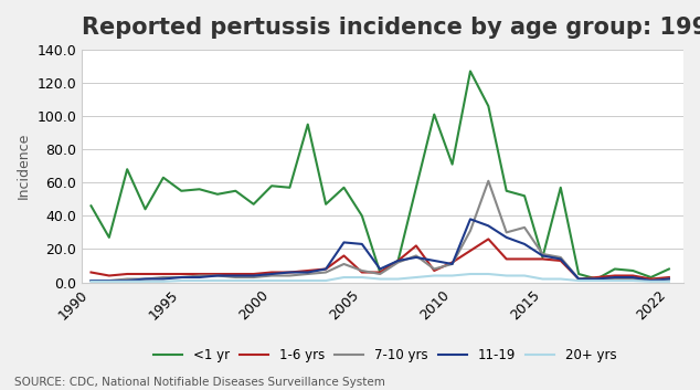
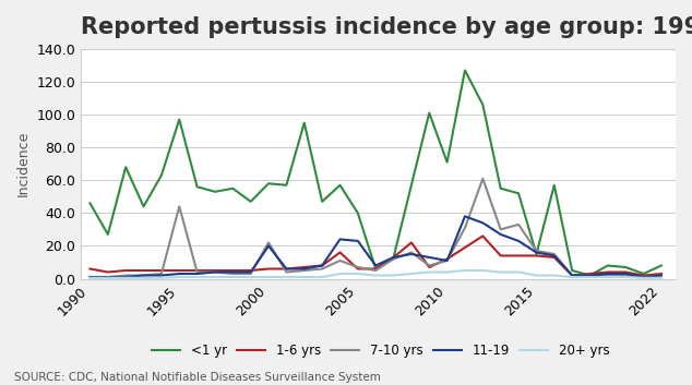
<1 yr/1995: 55 -> 97
7-10 yrs/1995: 3 -> 44
7-10 yrs/2000: 4 -> 22
11-19/2000: 5 -> 20
